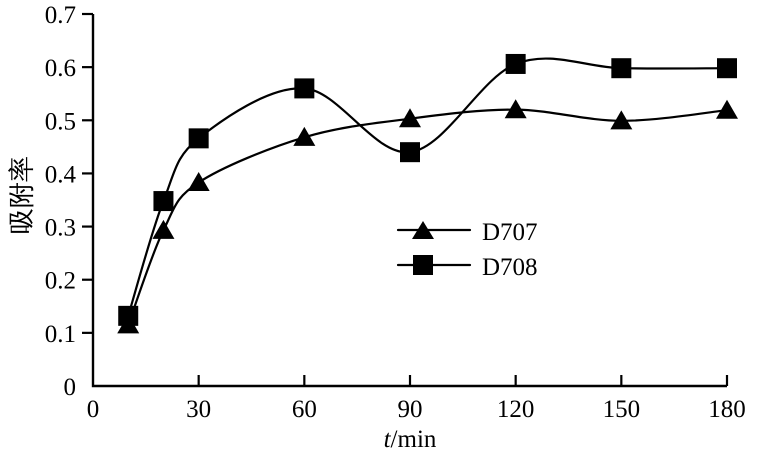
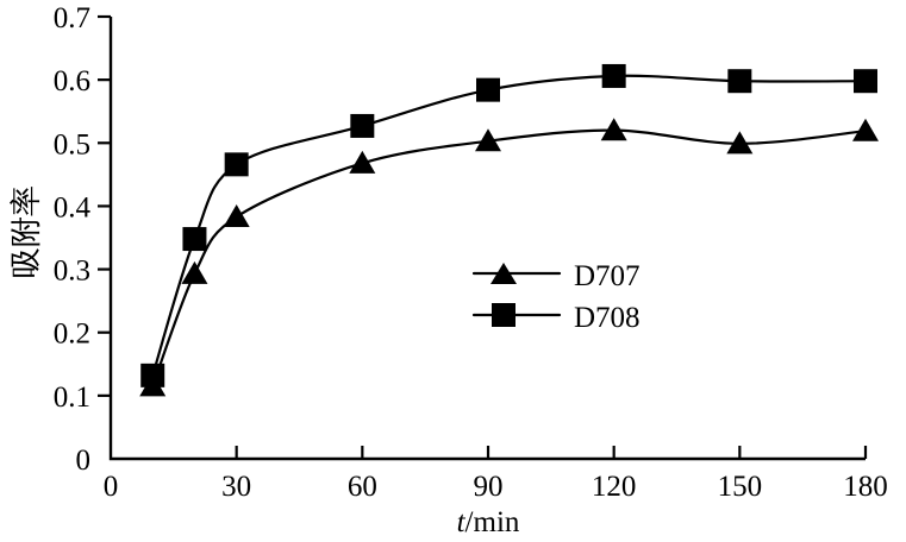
D708/60: 0.56 -> 0.53
D708/90: 0.44 -> 0.58
